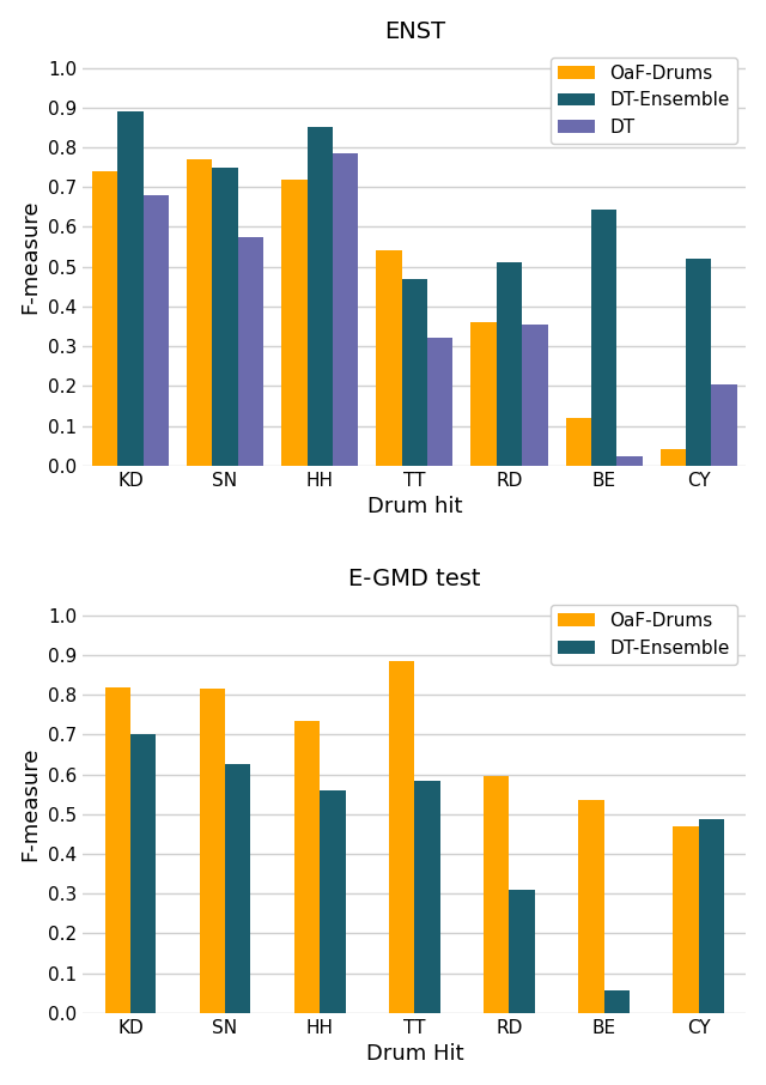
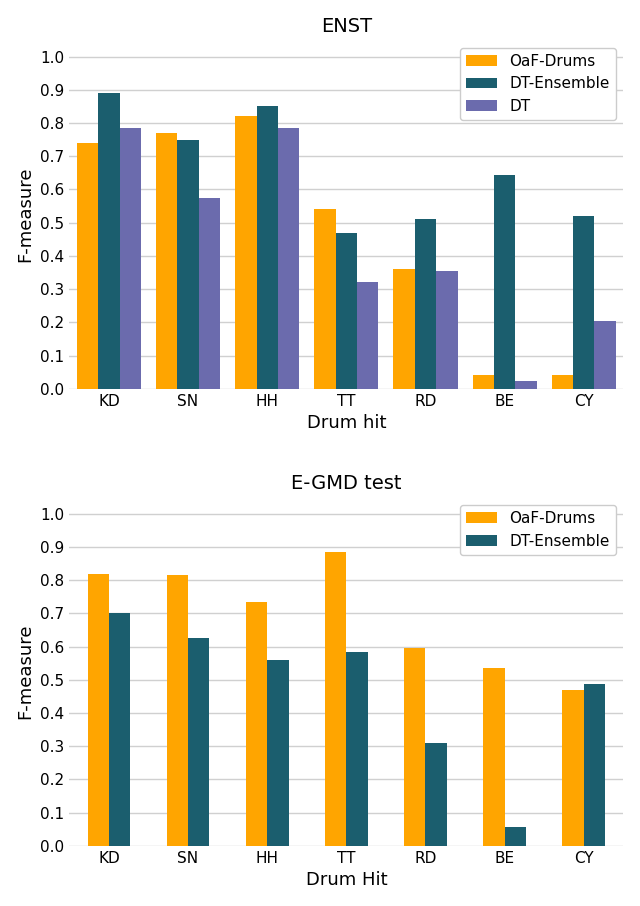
ENST/DT/KD: 0.680 -> 0.785
ENST/OaF-Drums/HH: 0.72 -> 0.82
ENST/OaF-Drums/BE: 0.12 -> 0.04
